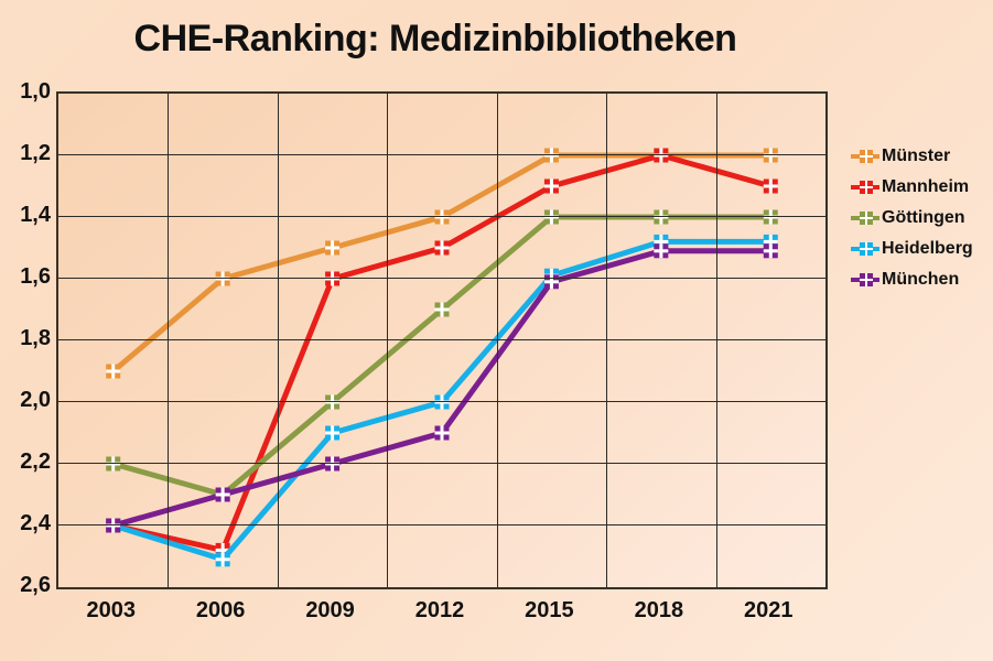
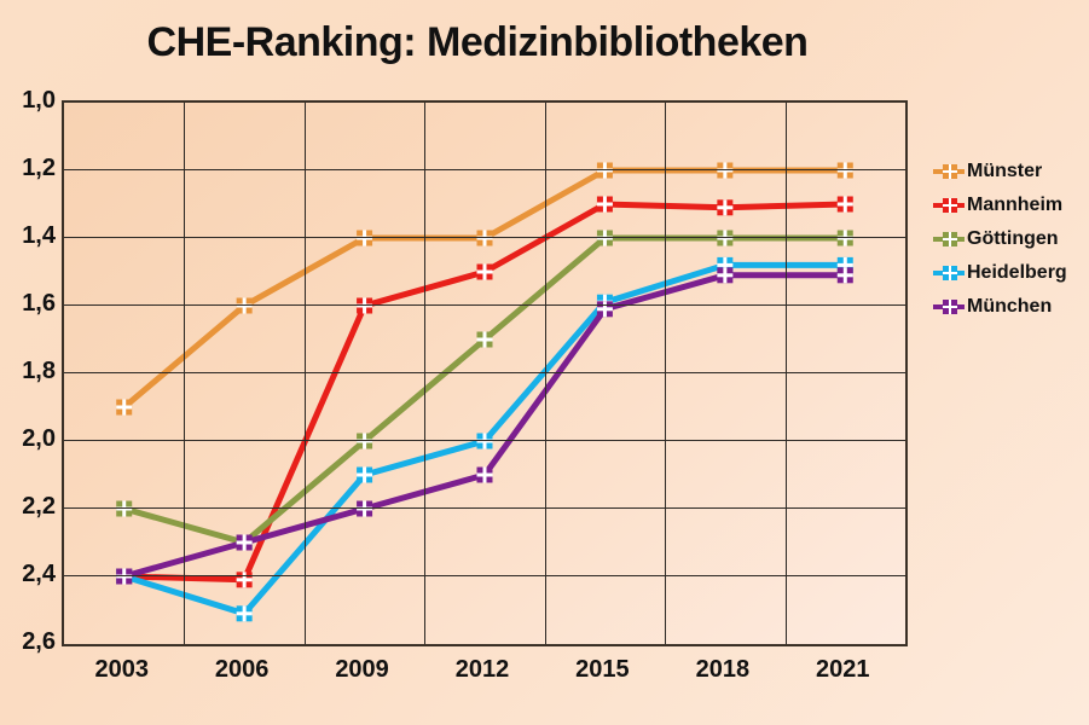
Mannheim/2006: 2,48 -> 2,41
Münster/2009: 1,5 -> 1,4
Mannheim/2018: 1,20 -> 1,31
